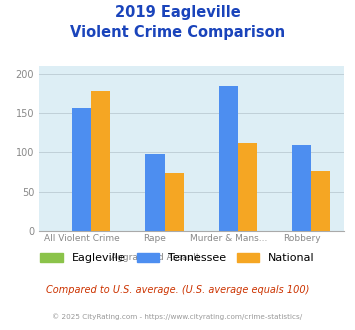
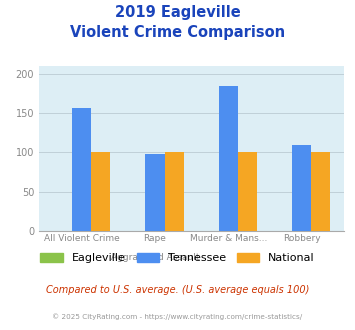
National/All Violent Crime: 178 -> 101
National/Rape: 74 -> 101
National/Murder & Mans...: 112 -> 101
National/Robbery: 76 -> 101
